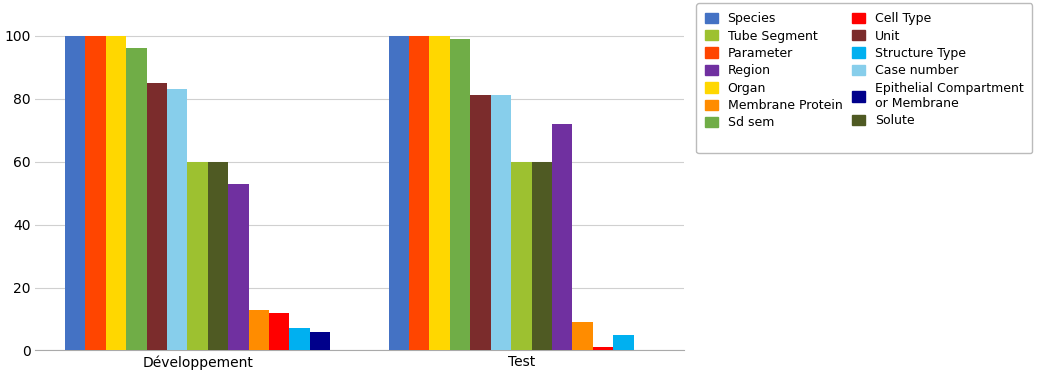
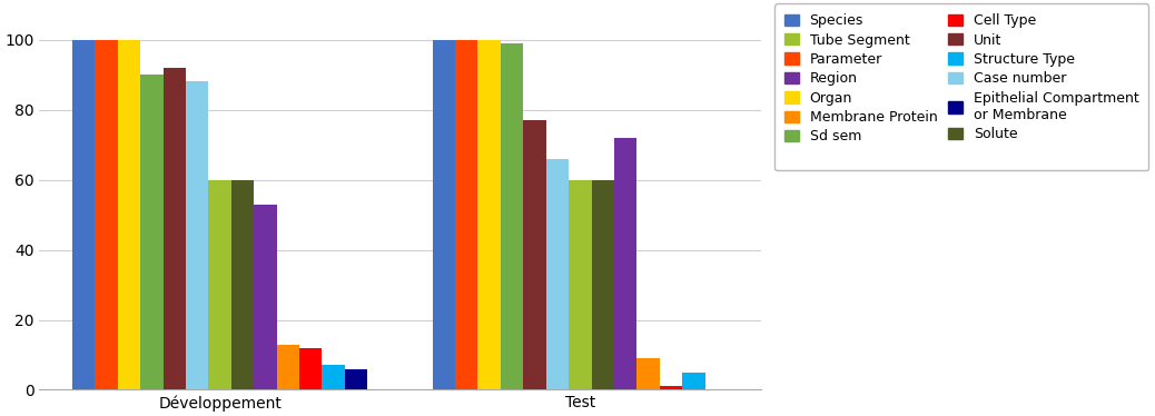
Sd sem/Développement: 96 -> 90
Unit/Développement: 85 -> 92
Case number/Développement: 83 -> 88
Unit/Test: 81 -> 77
Case number/Test: 81 -> 66
